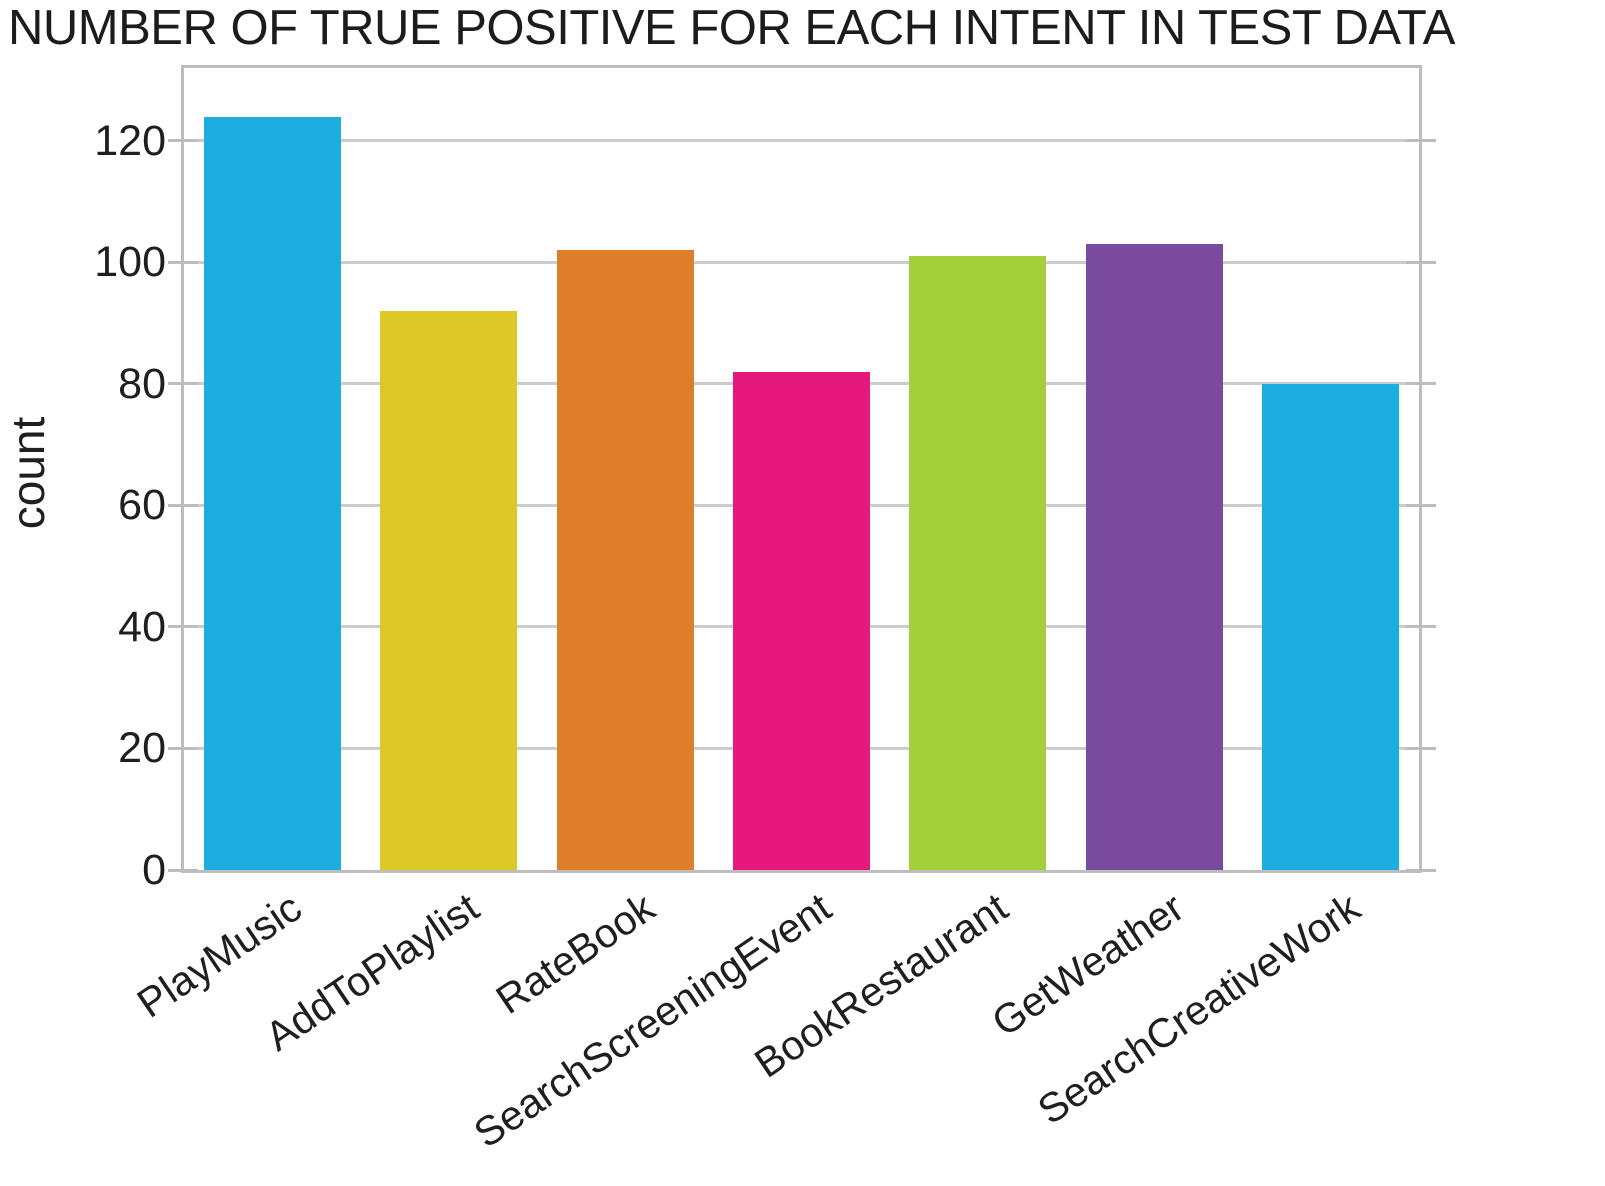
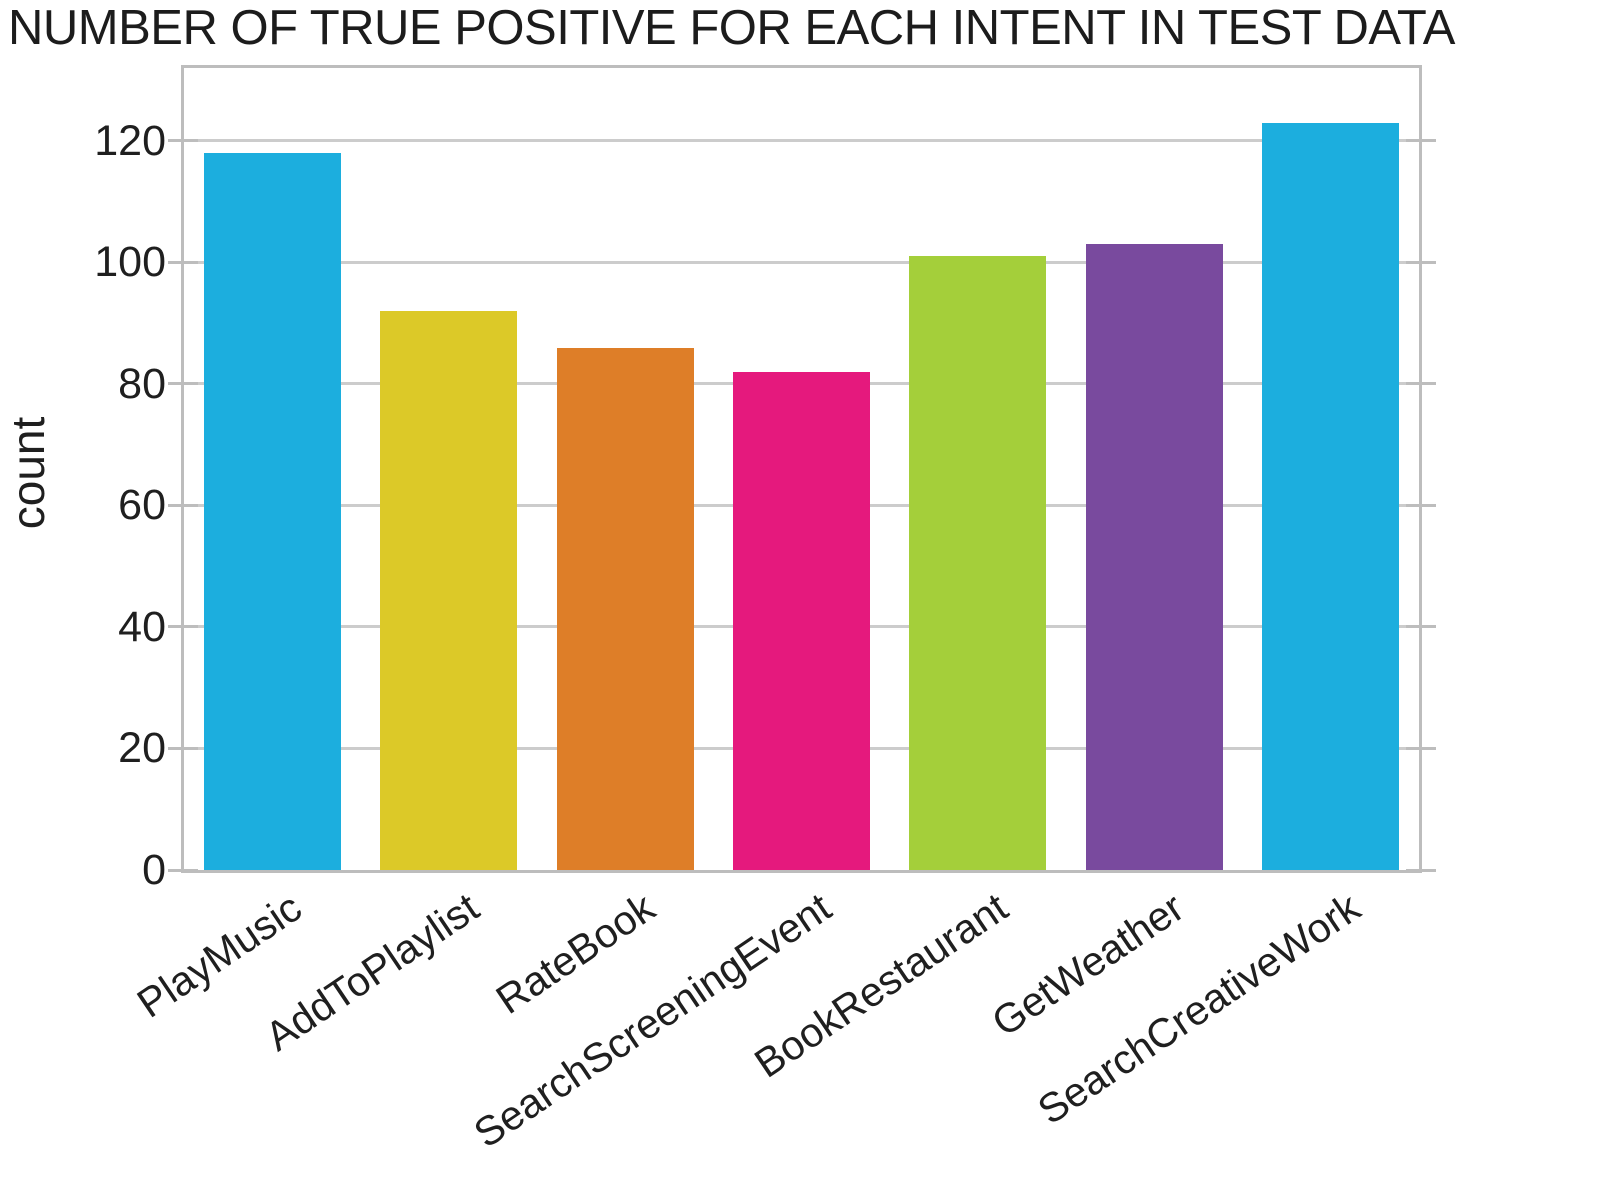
PlayMusic: 124 -> 118
RateBook: 102 -> 86
SearchCreativeWork: 80 -> 123
